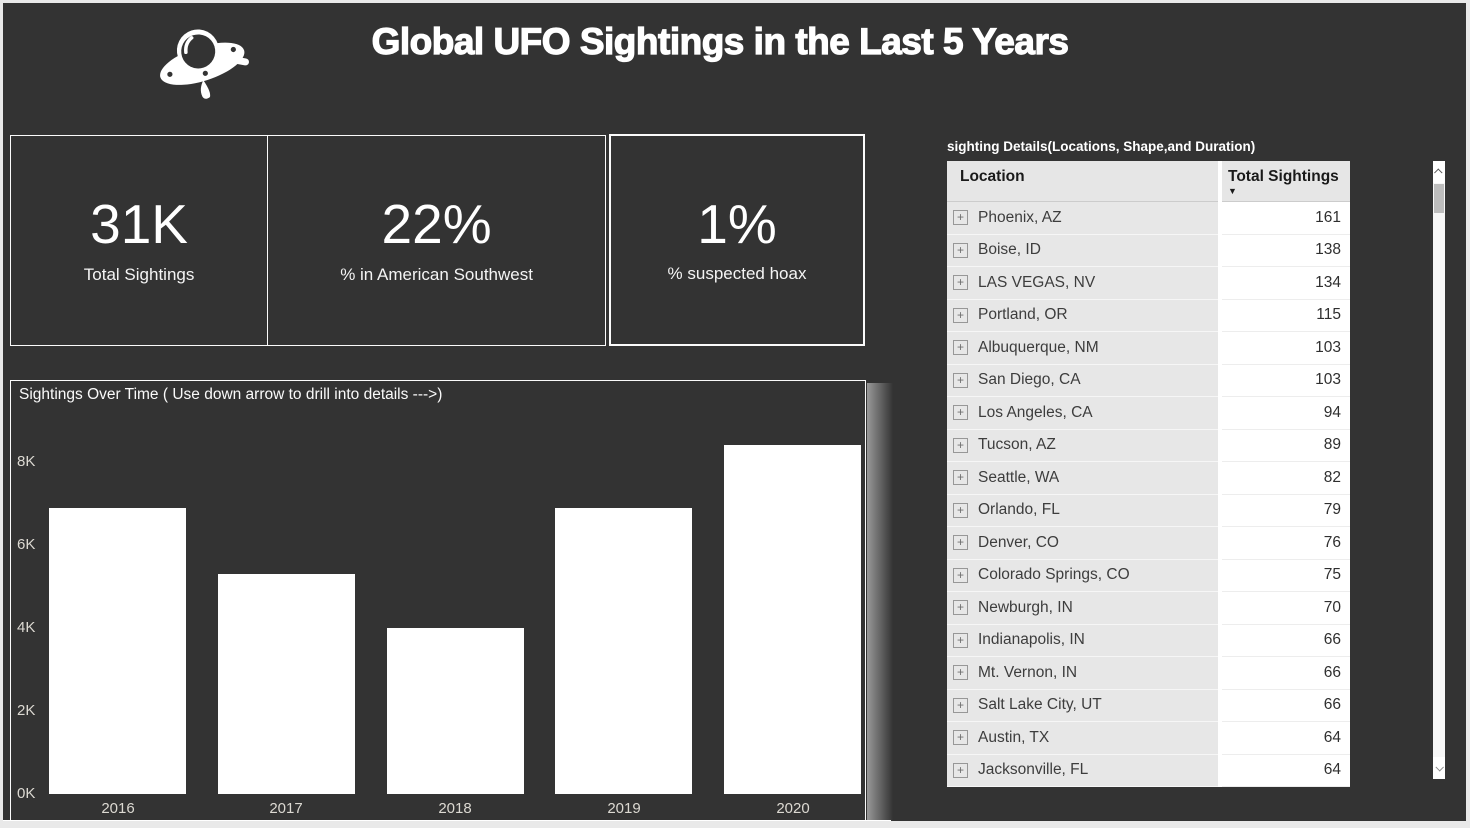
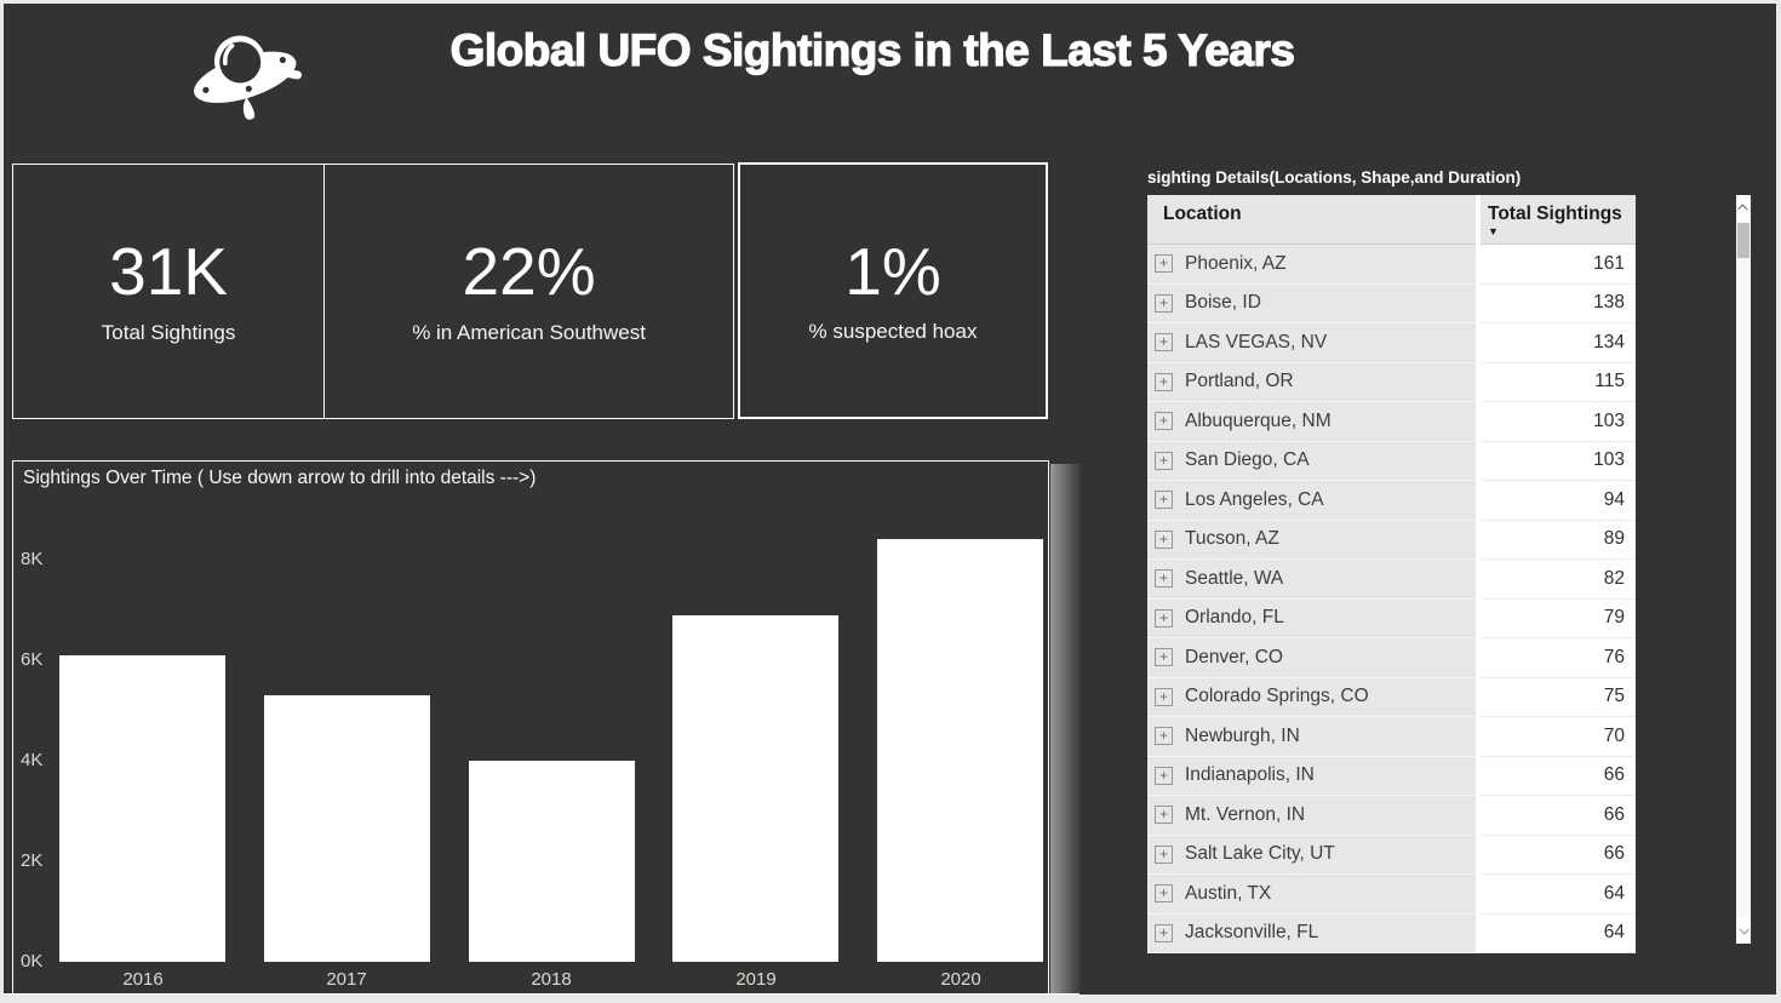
2016: 6.9K -> 6.1K
